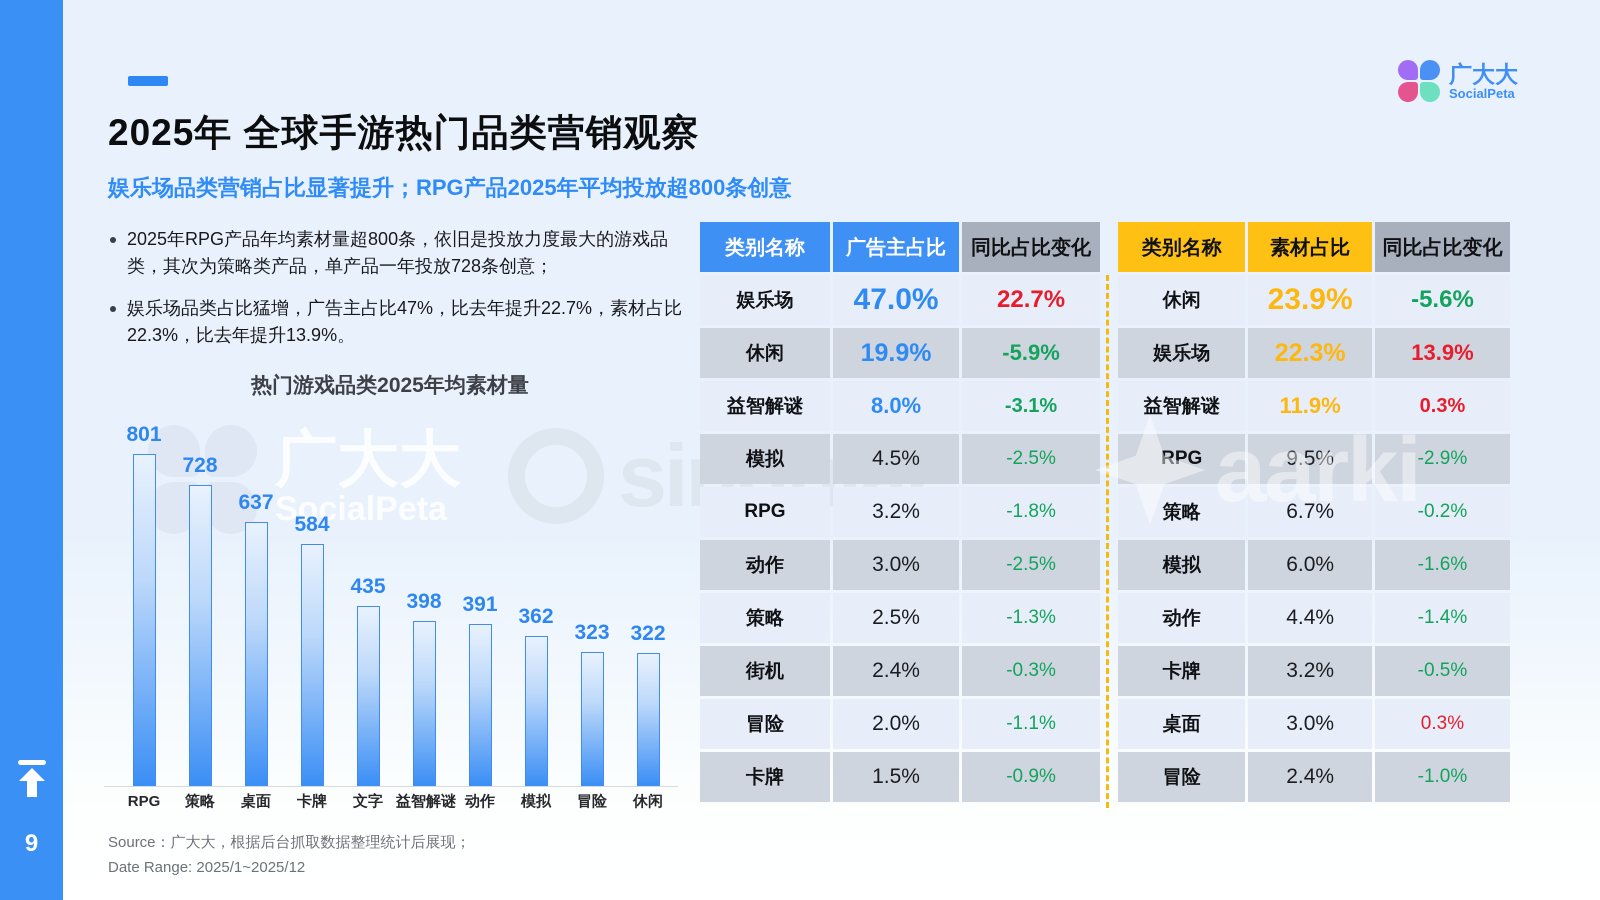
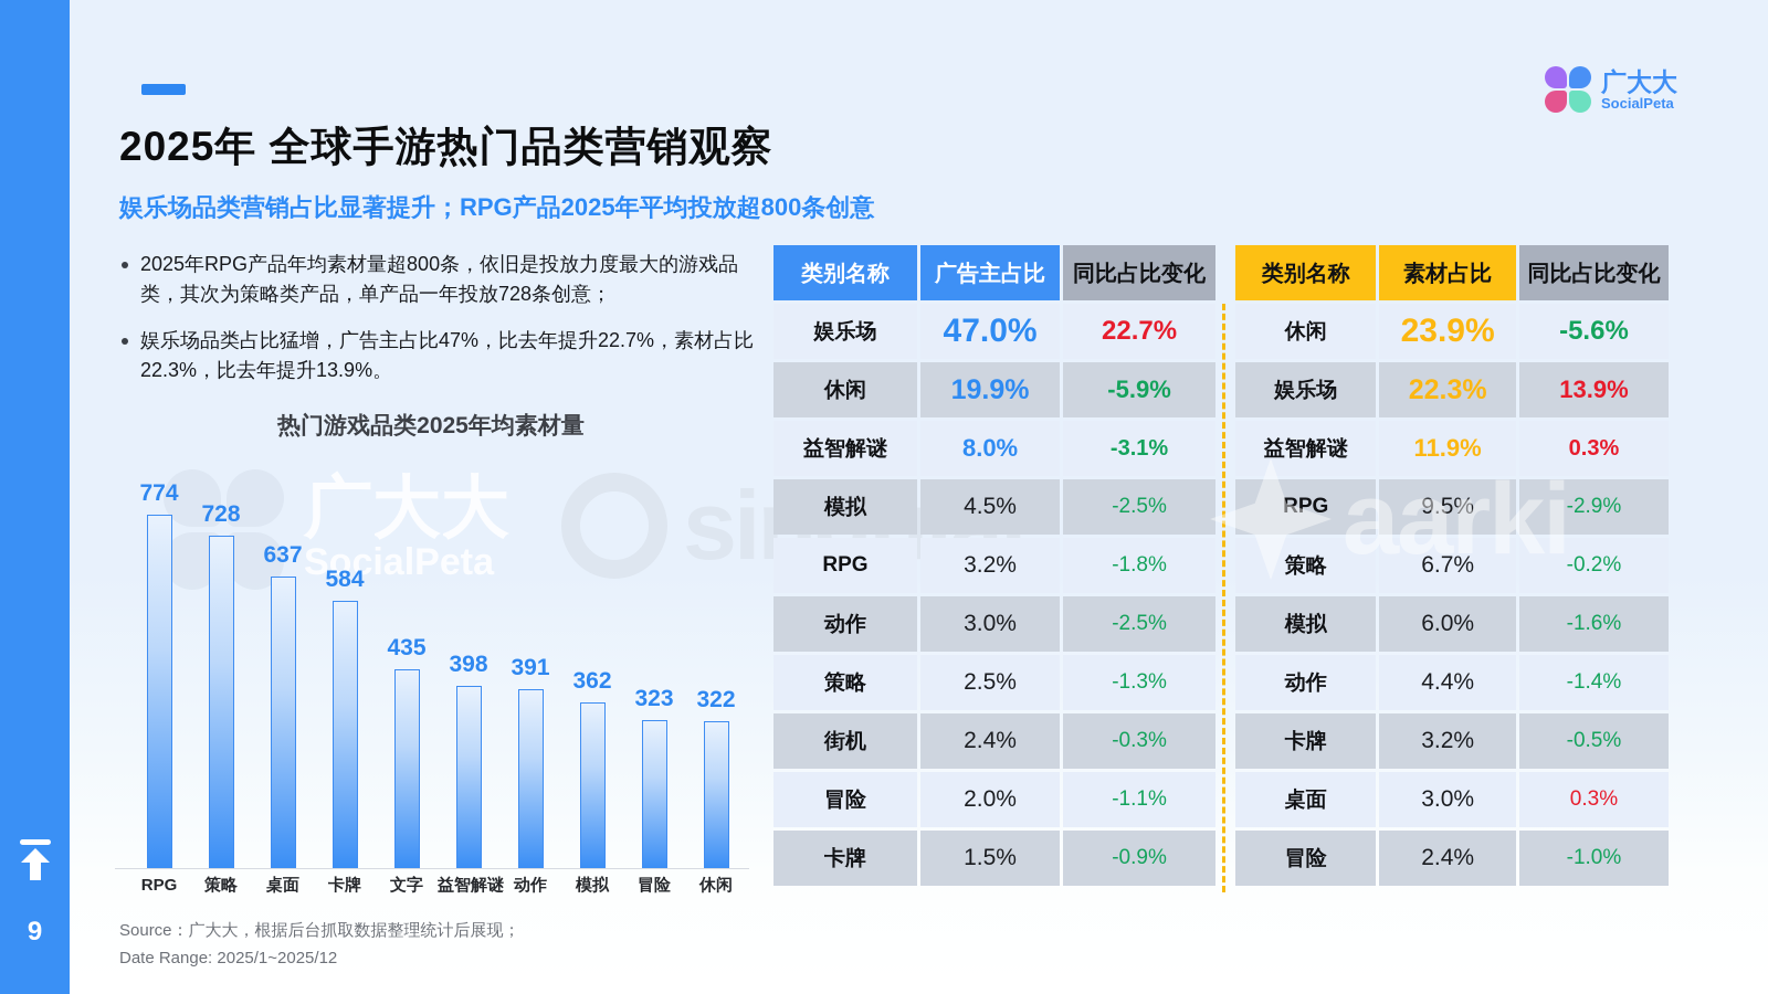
RPG: 801 -> 774
